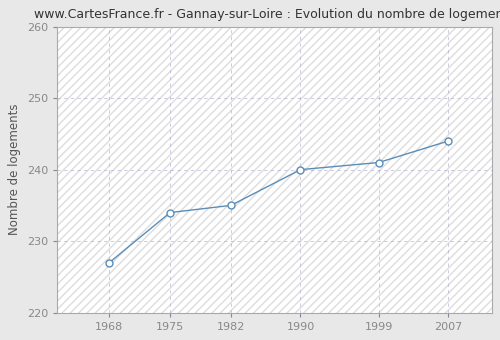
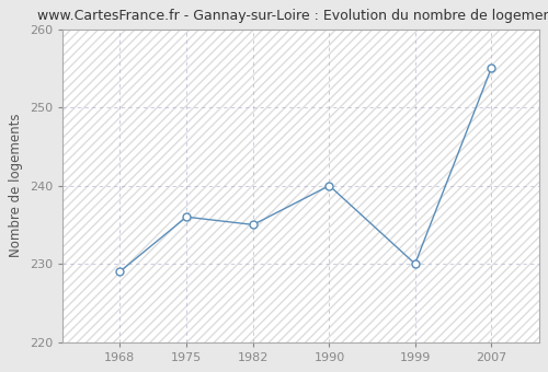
1968: 227 -> 229
1975: 234 -> 236
1999: 241 -> 230
2007: 244 -> 255
